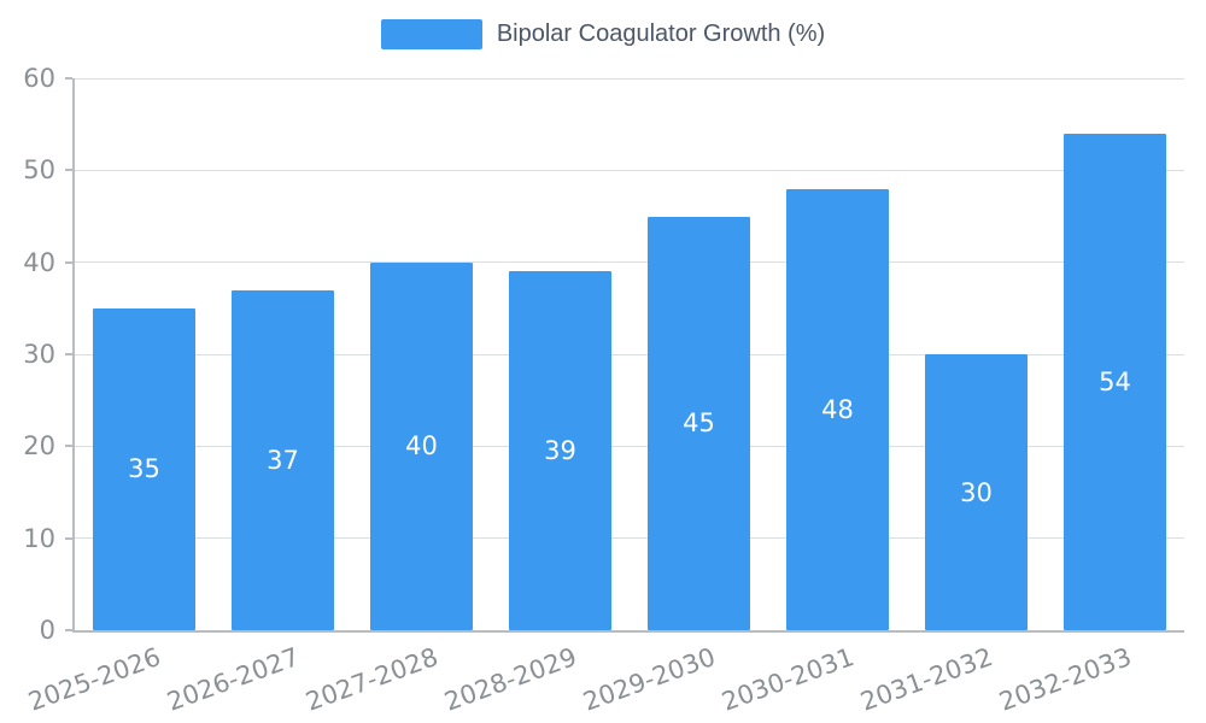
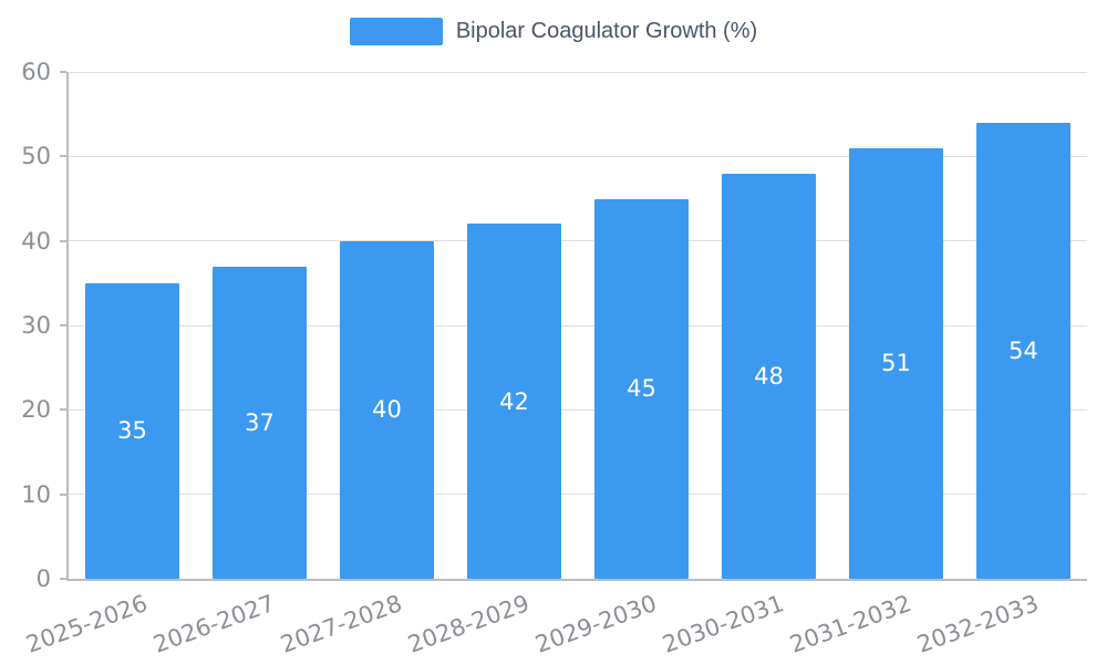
2028-2029: 39 -> 42
2031-2032: 30 -> 51
